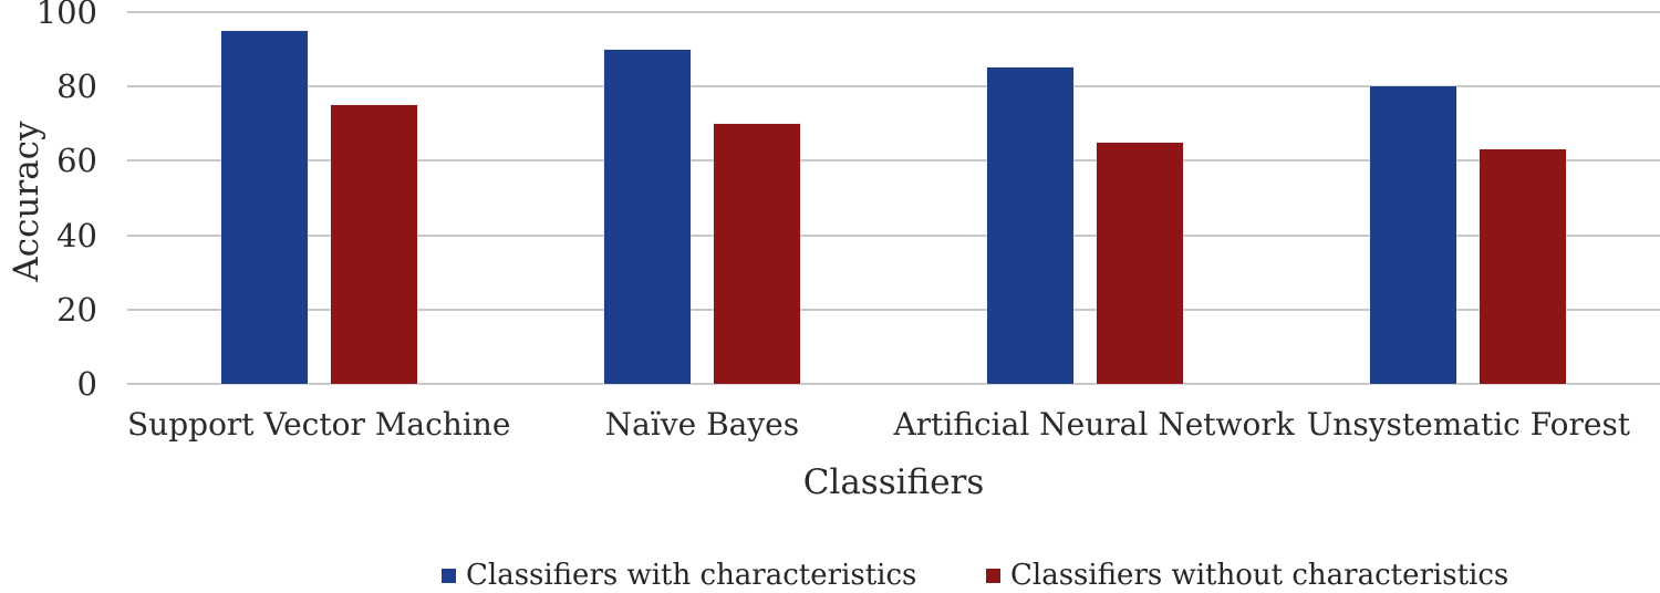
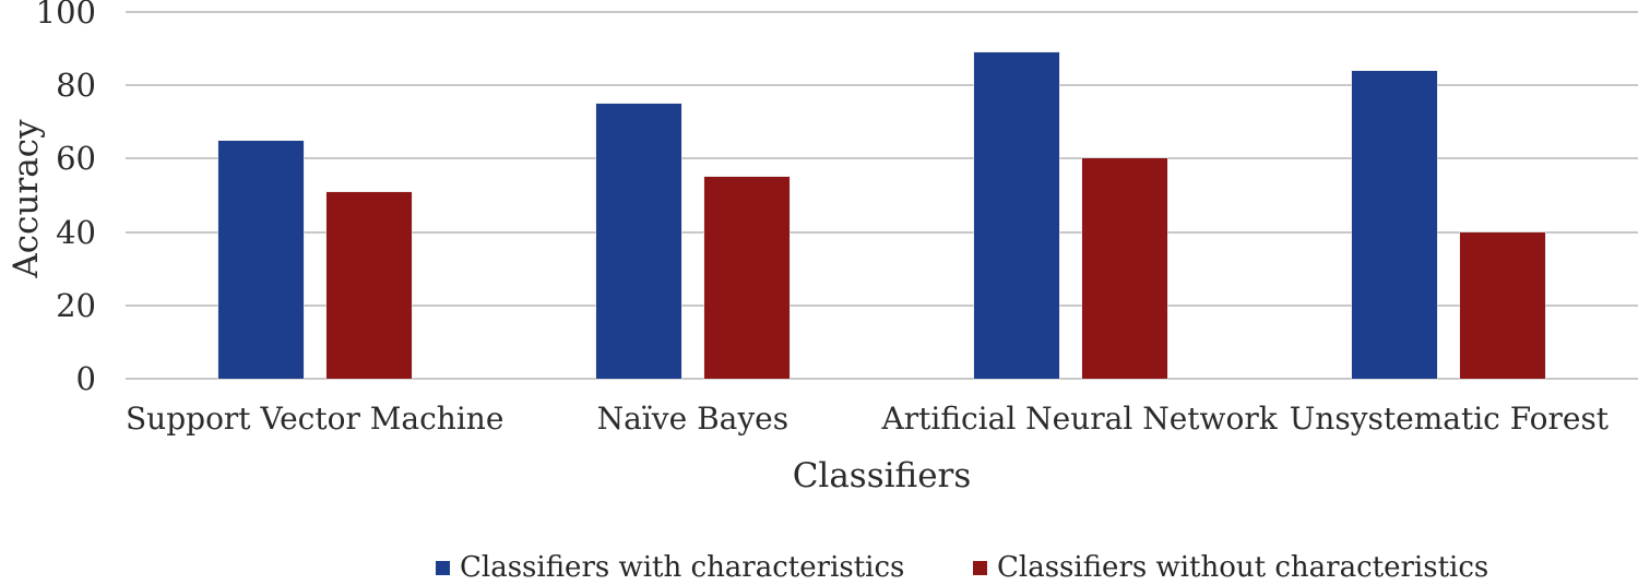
Classifiers with characteristics/Support Vector Machine: 95 -> 65
Classifiers without characteristics/Support Vector Machine: 75 -> 51
Classifiers with characteristics/Naïve Bayes: 90 -> 75
Classifiers without characteristics/Naïve Bayes: 70 -> 55
Classifiers with characteristics/Artificial Neural Network: 85 -> 89
Classifiers without characteristics/Artificial Neural Network: 65 -> 60
Classifiers with characteristics/Unsystematic Forest: 80 -> 84
Classifiers without characteristics/Unsystematic Forest: 63 -> 40
